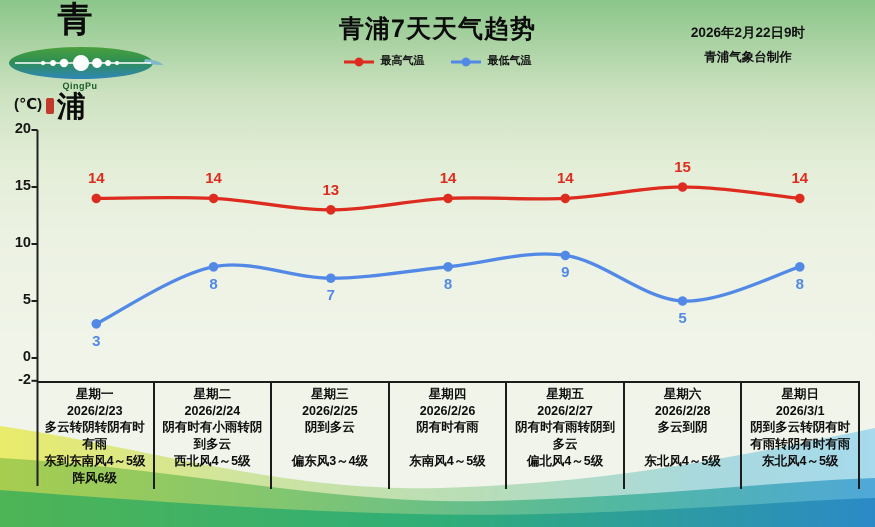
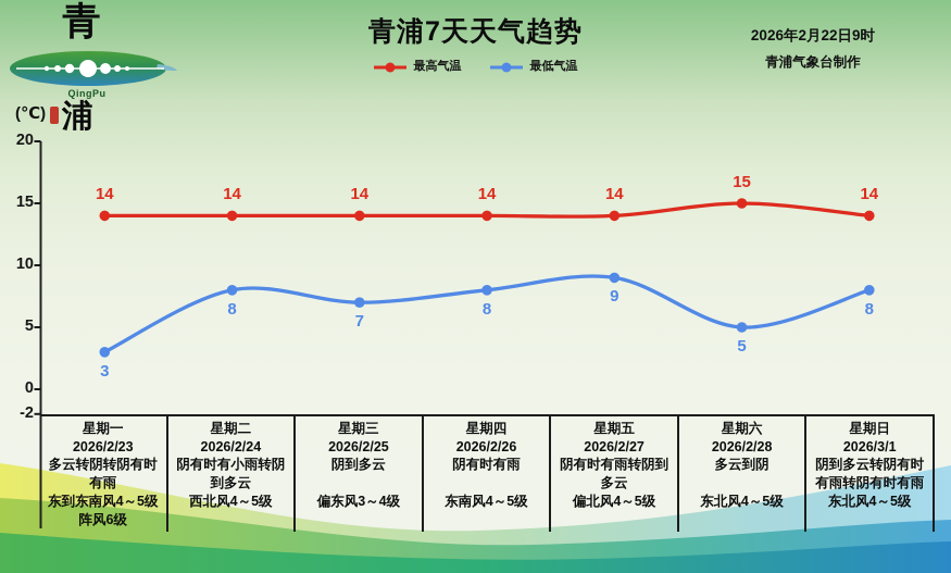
最高气温/星期三: 13 -> 14
